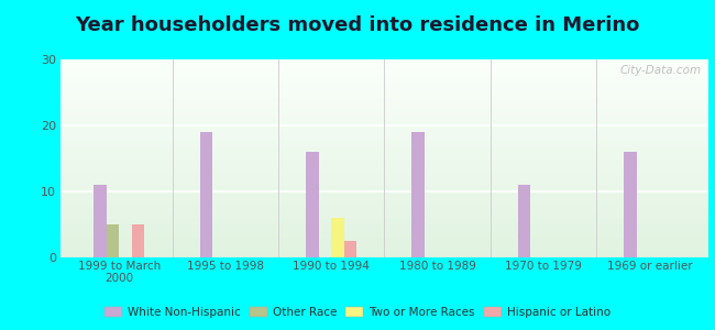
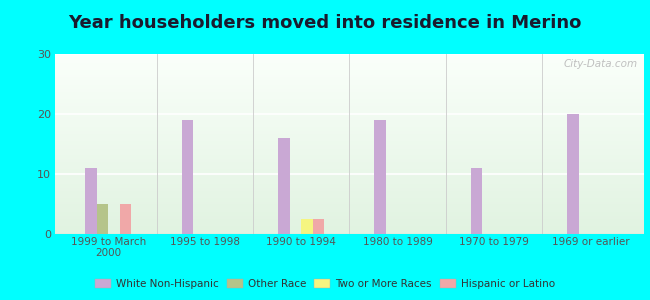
Two or More Races/1990 to 1994: 6.0 -> 2.5
White Non-Hispanic/1969 or earlier: 16 -> 20
